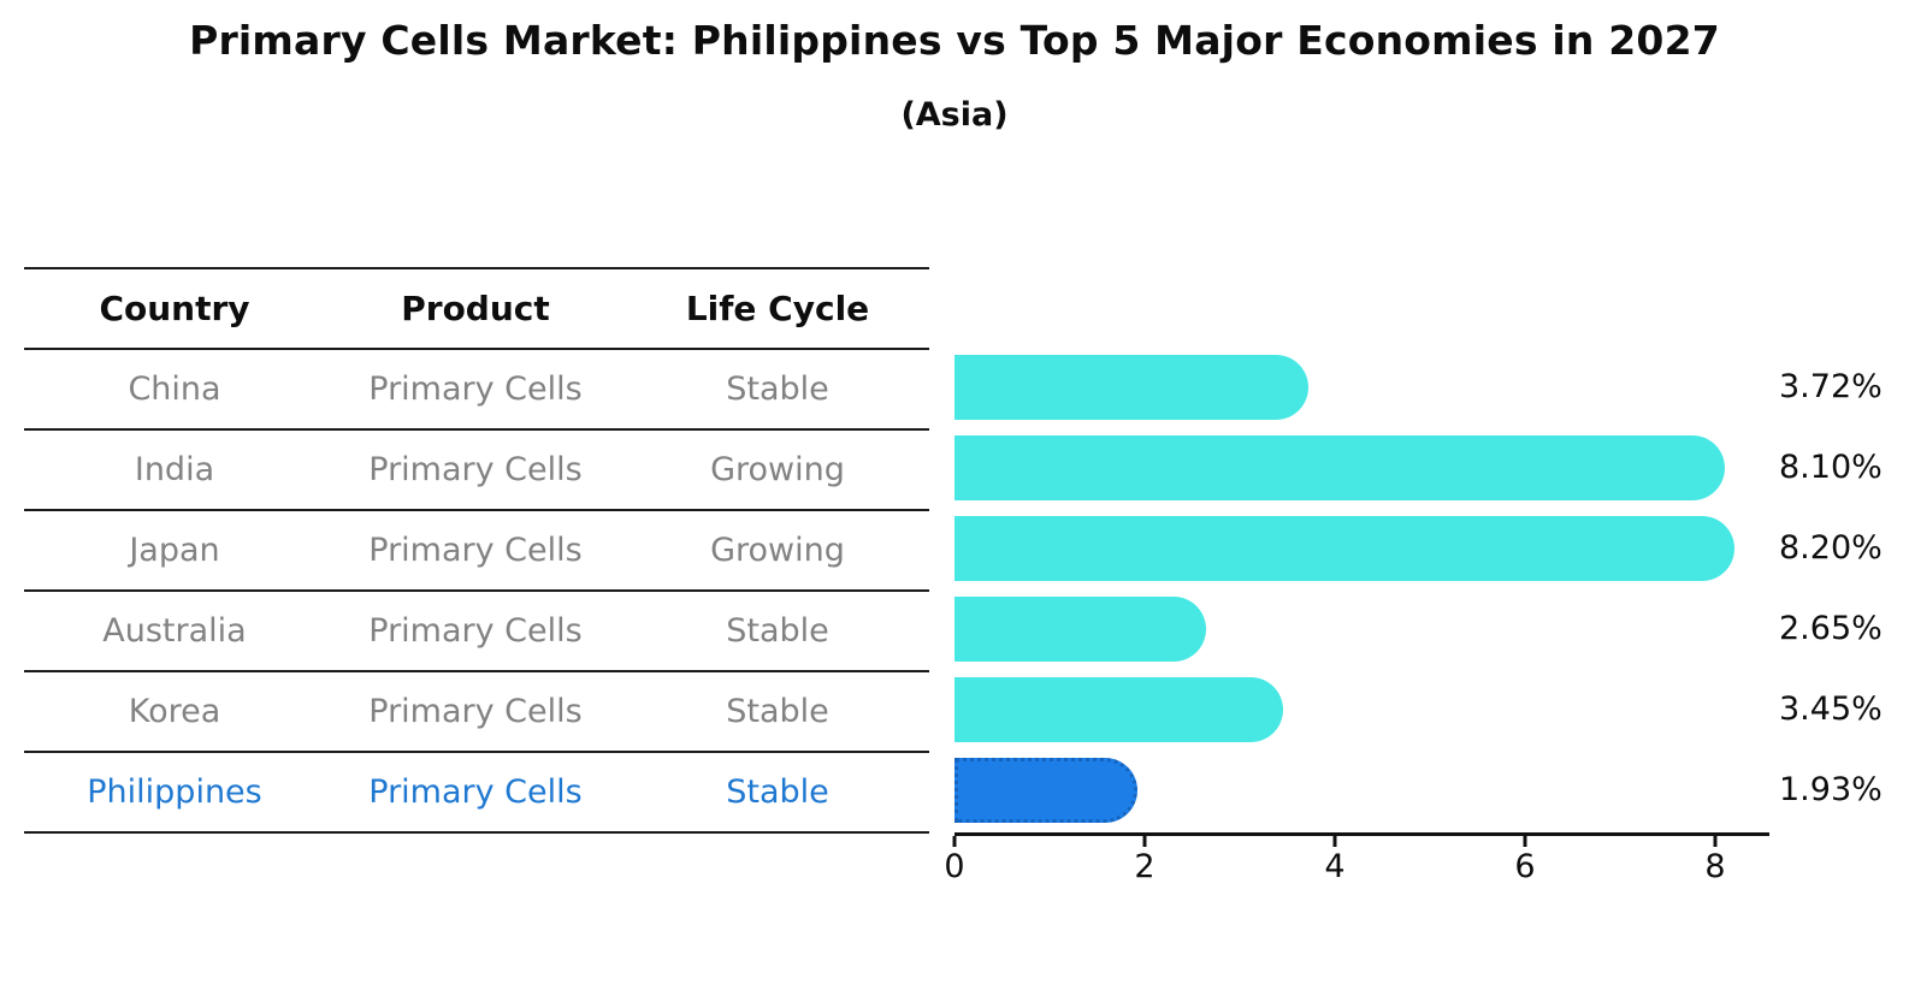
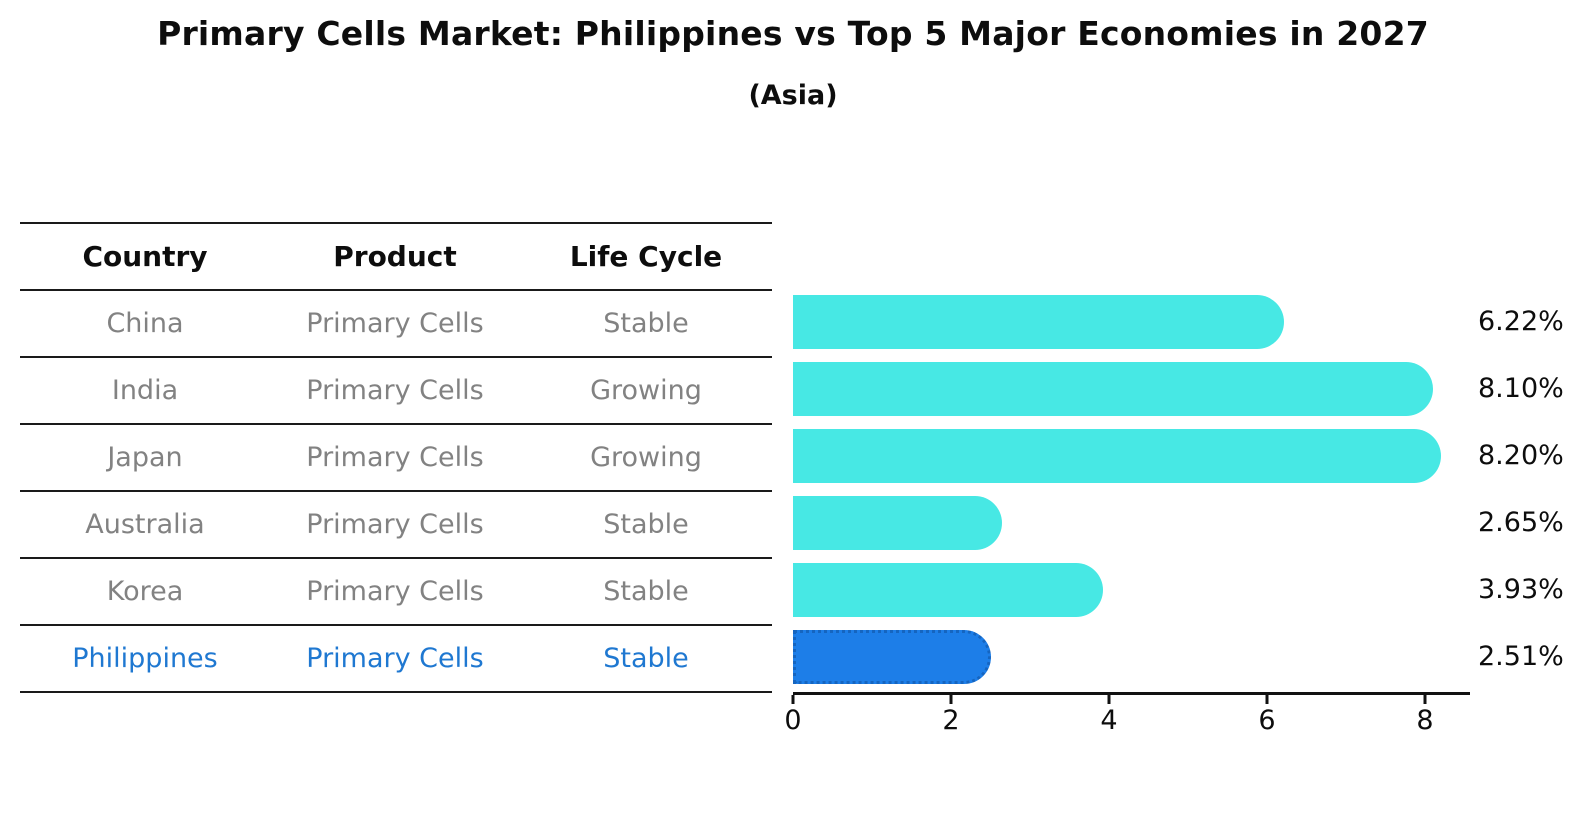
China: 3.72% -> 6.22%
Korea: 3.45% -> 3.93%
Philippines: 1.93% -> 2.51%
